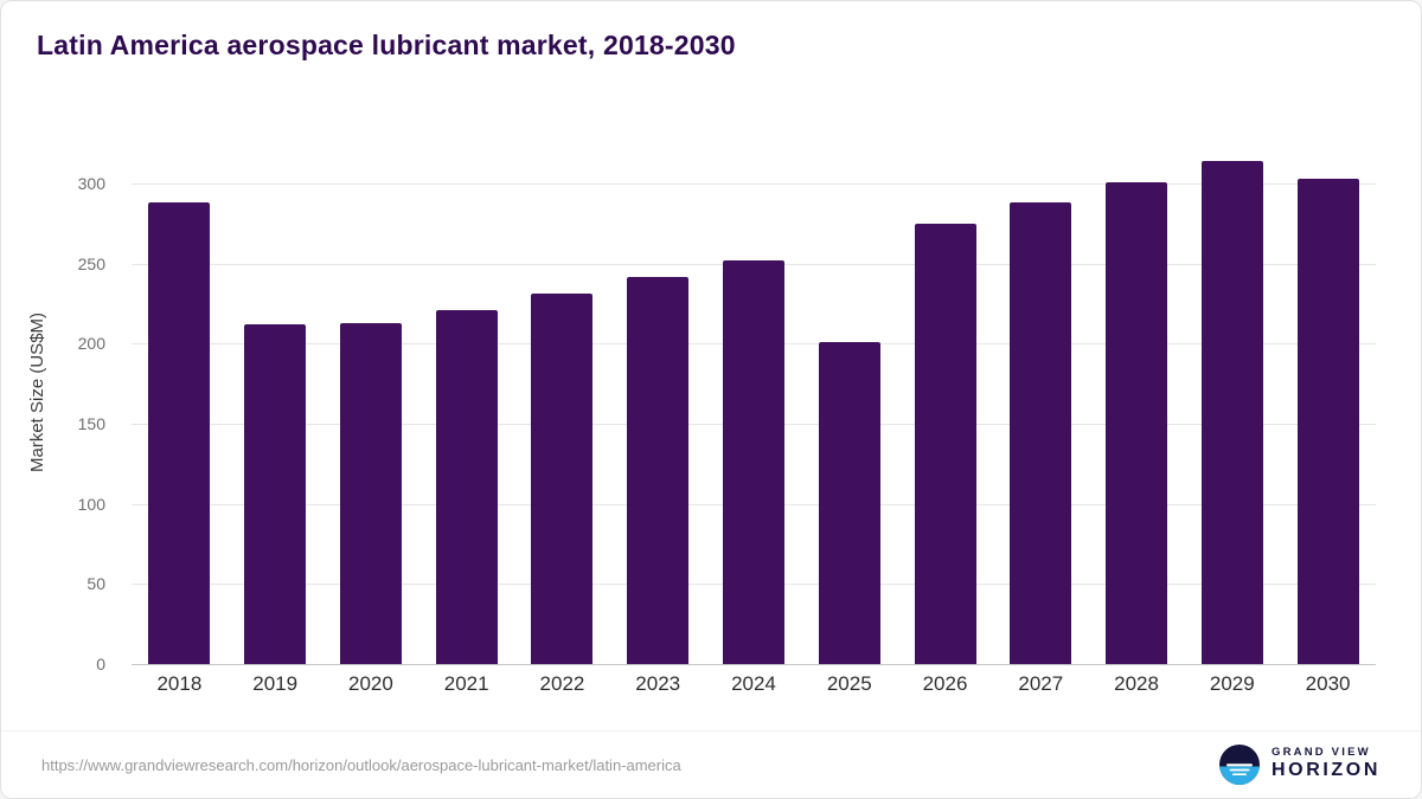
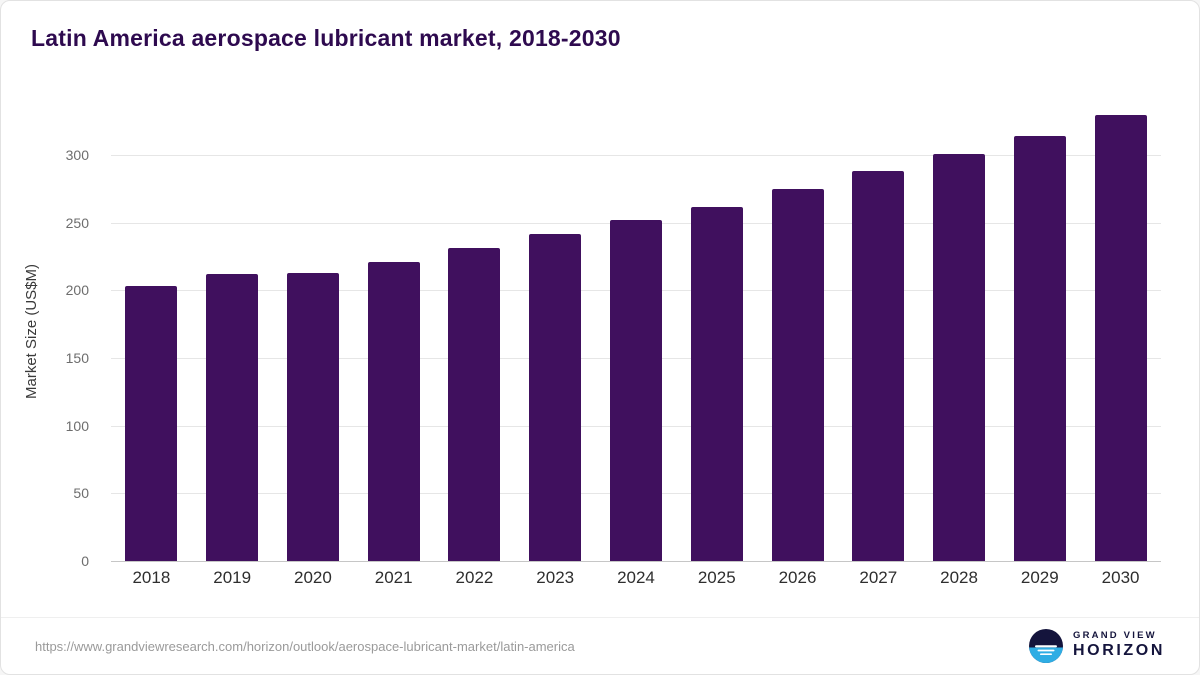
2018: 288 -> 203
2025: 201 -> 262
2030: 303 -> 330
